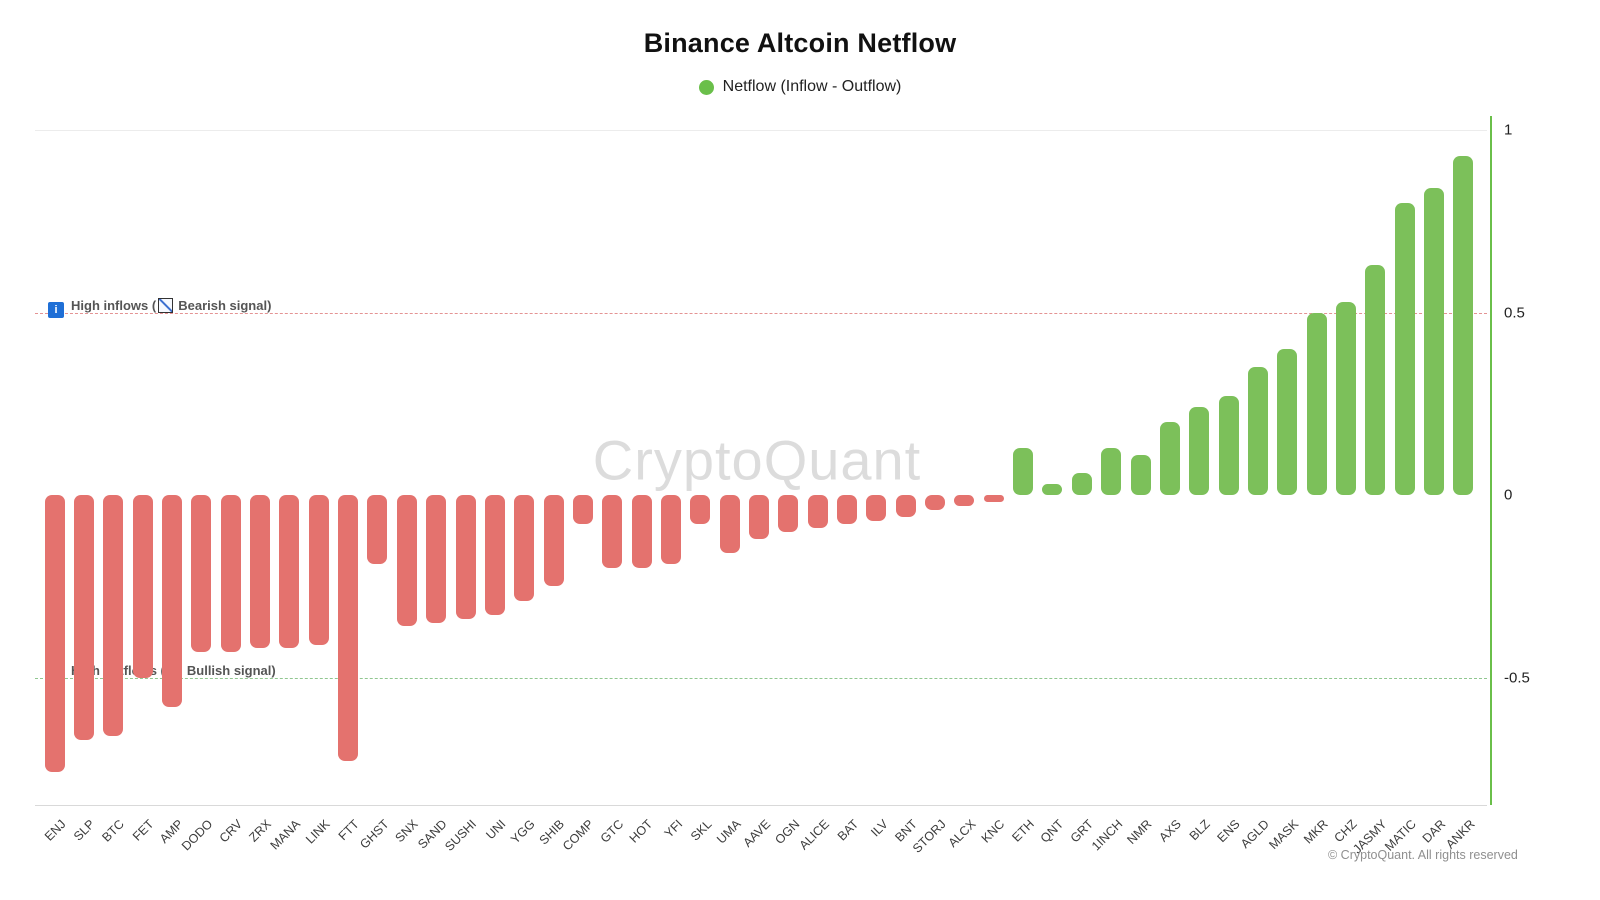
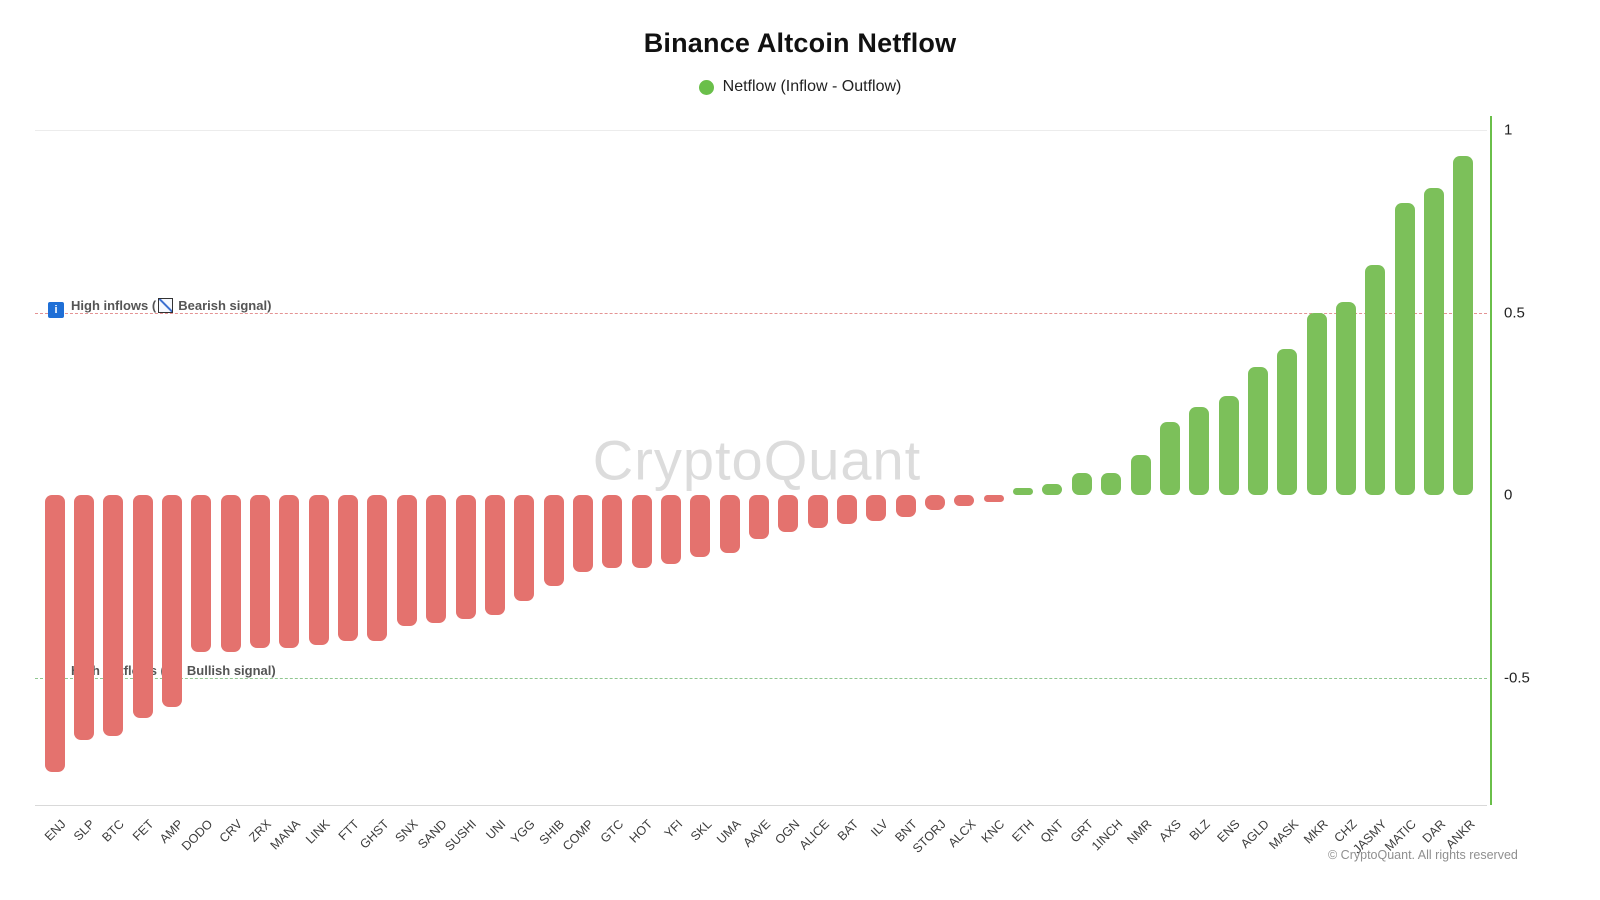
FET: -0.50 -> -0.61
FTT: -0.73 -> -0.40
GHST: -0.19 -> -0.40
COMP: -0.08 -> -0.21
SKL: -0.08 -> -0.17
ETH: 0.13 -> 0.02
1INCH: 0.13 -> 0.06
